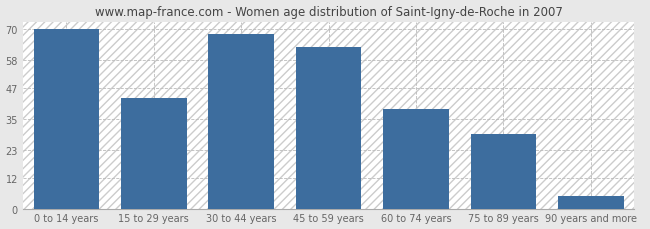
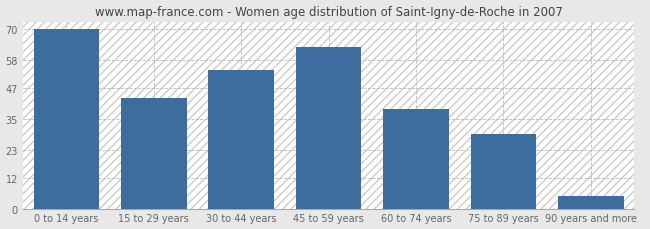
30 to 44 years: 68 -> 54
